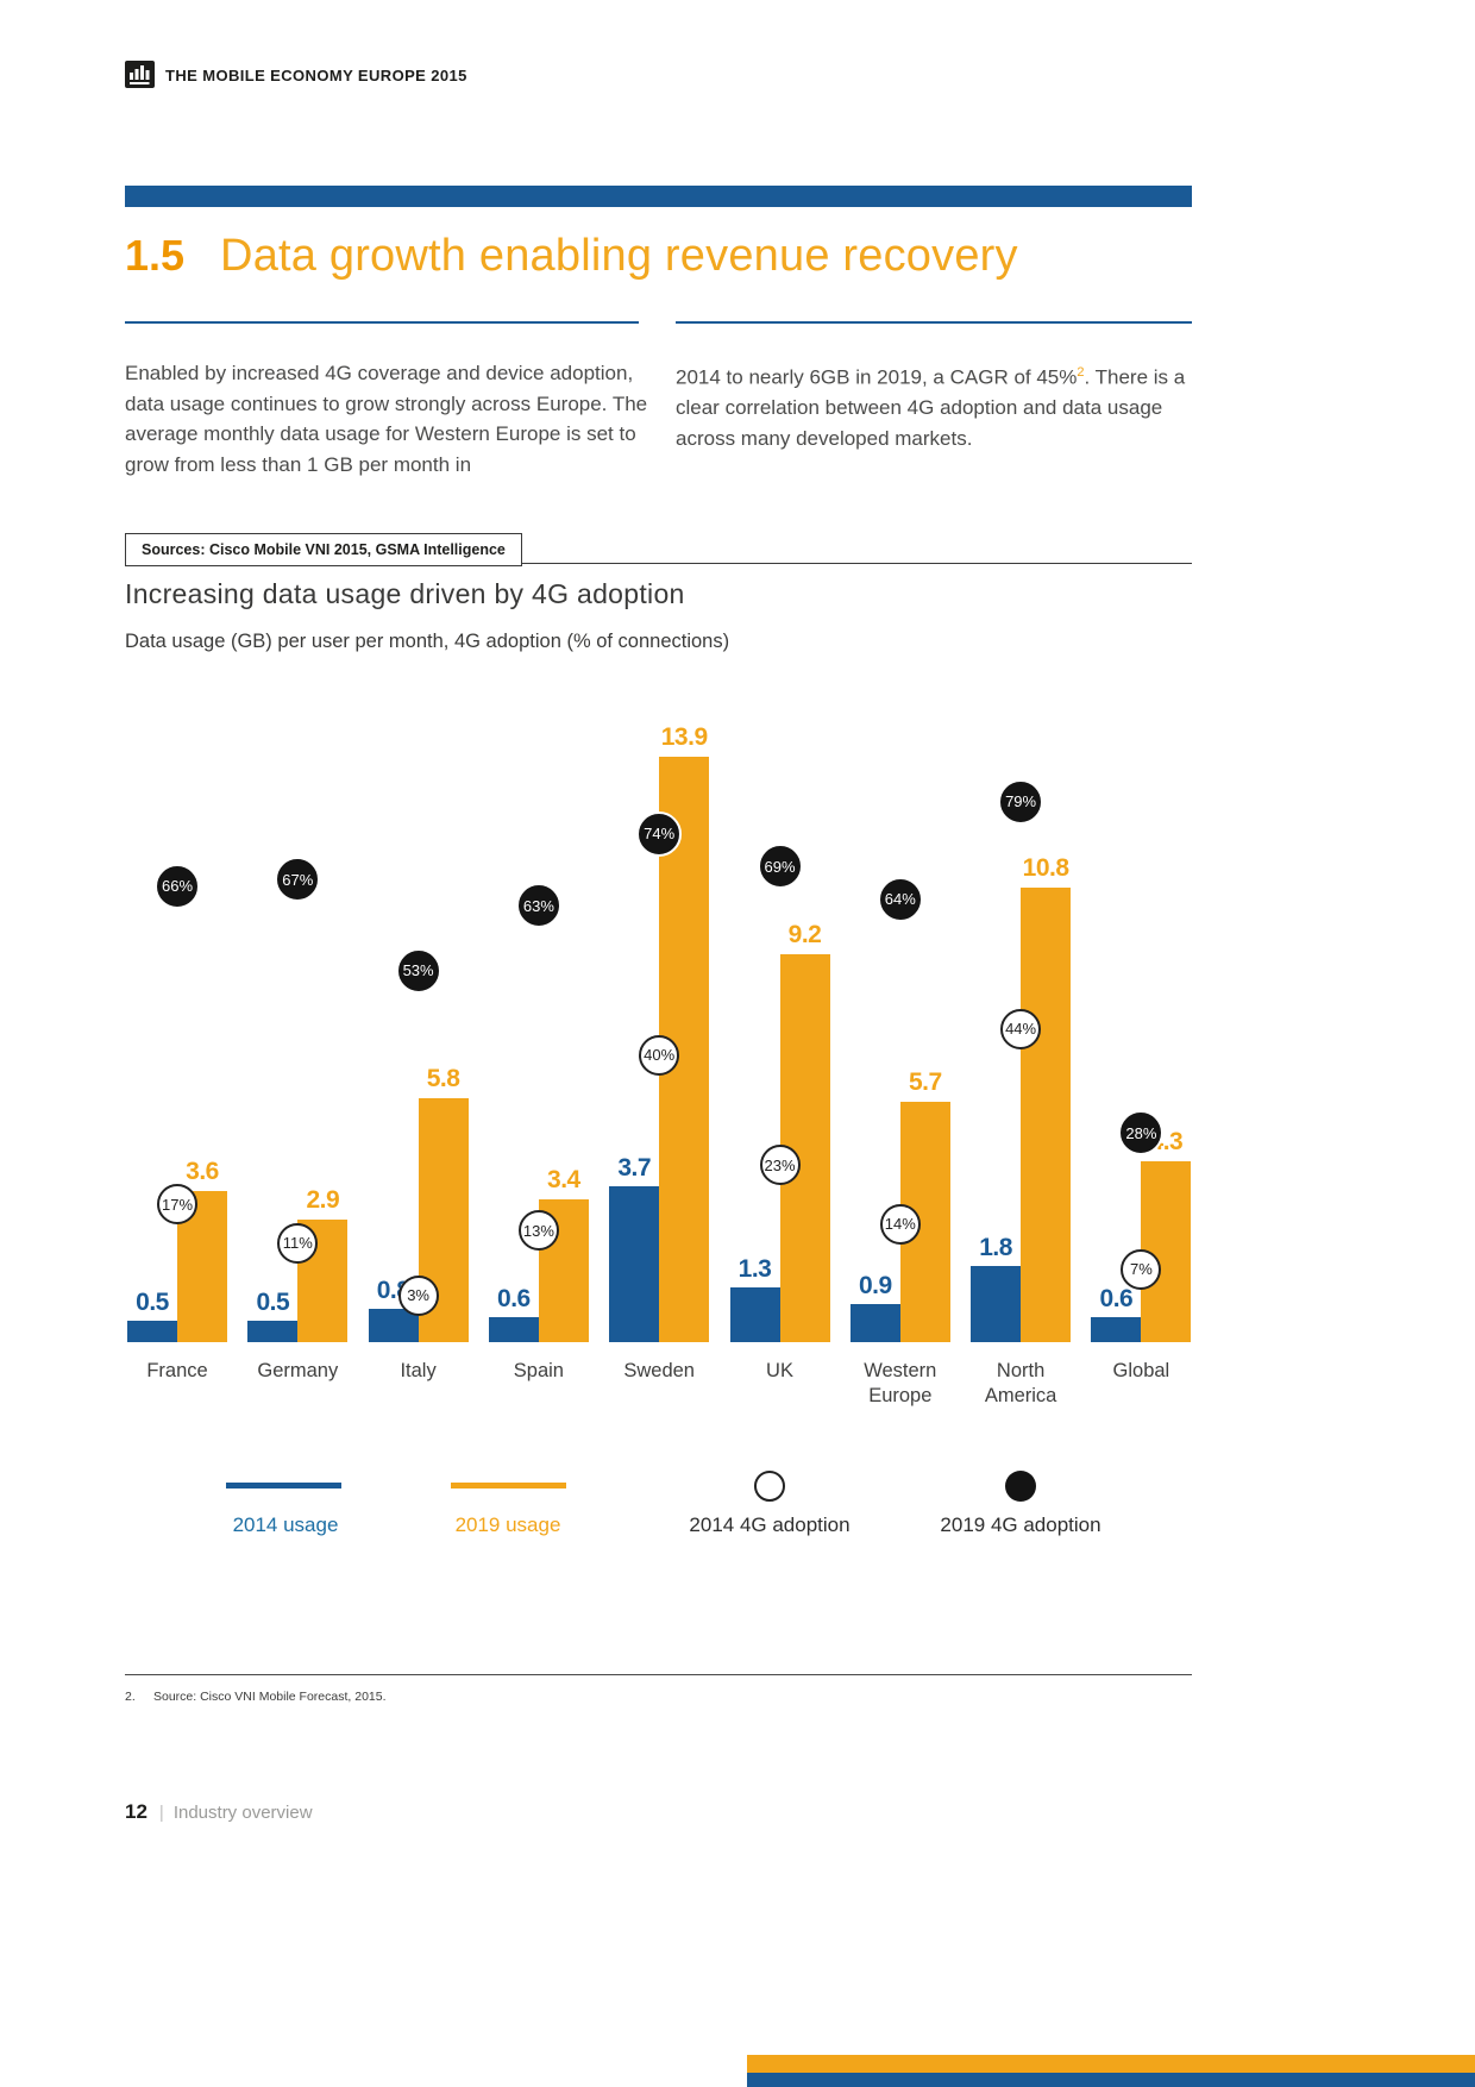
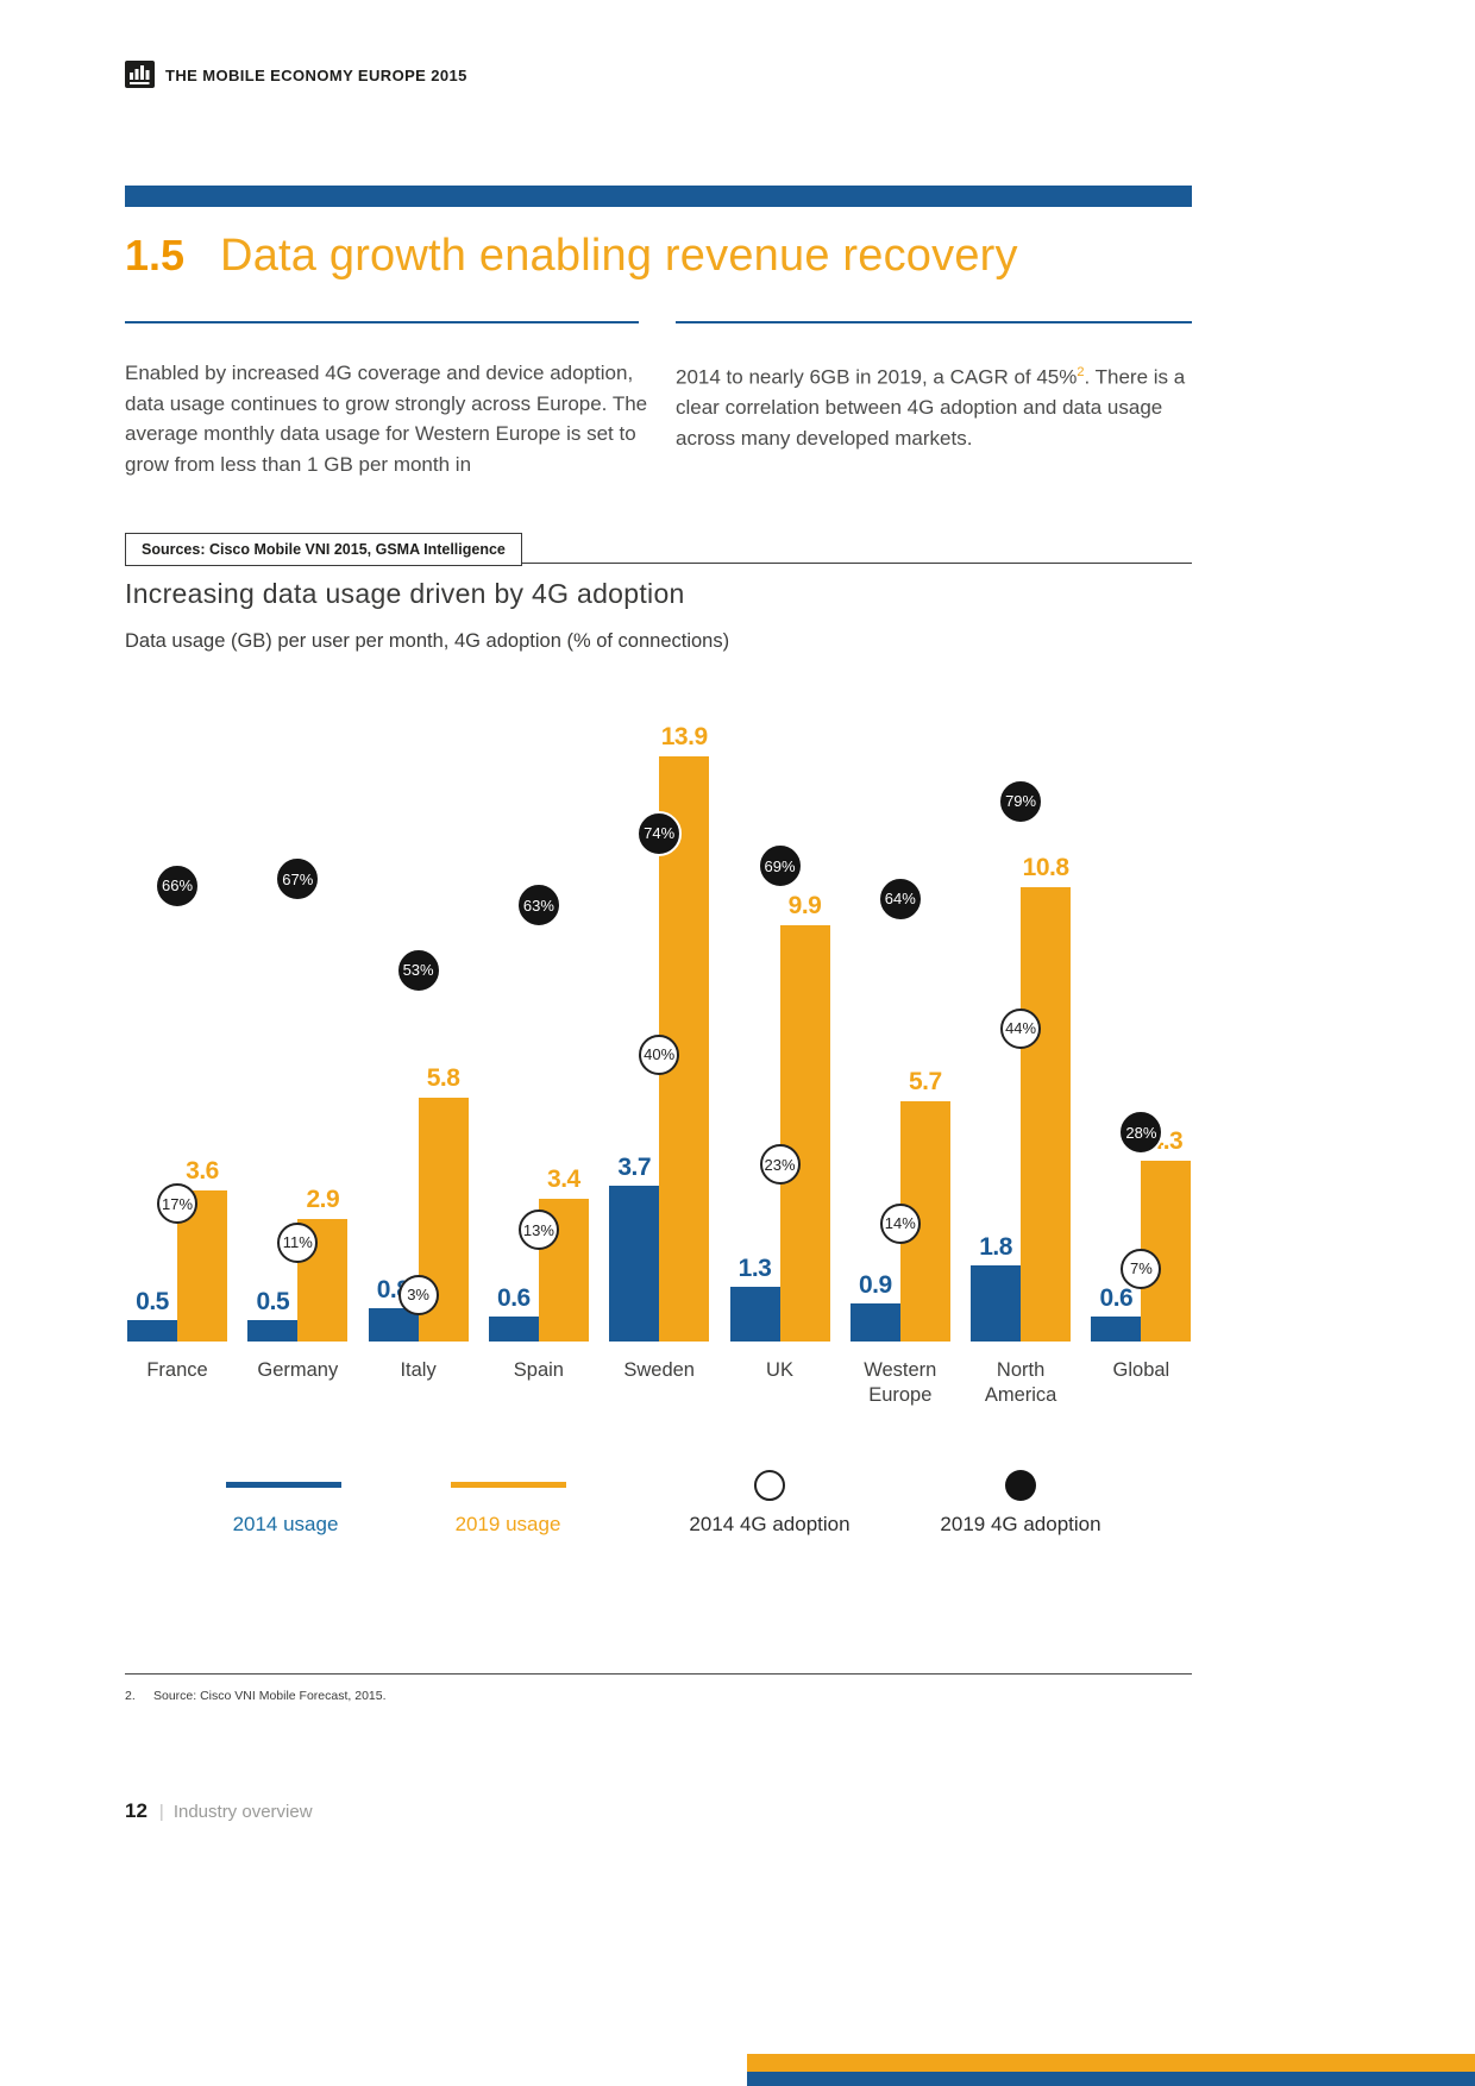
2019 usage/UK: 9.2 -> 9.9
